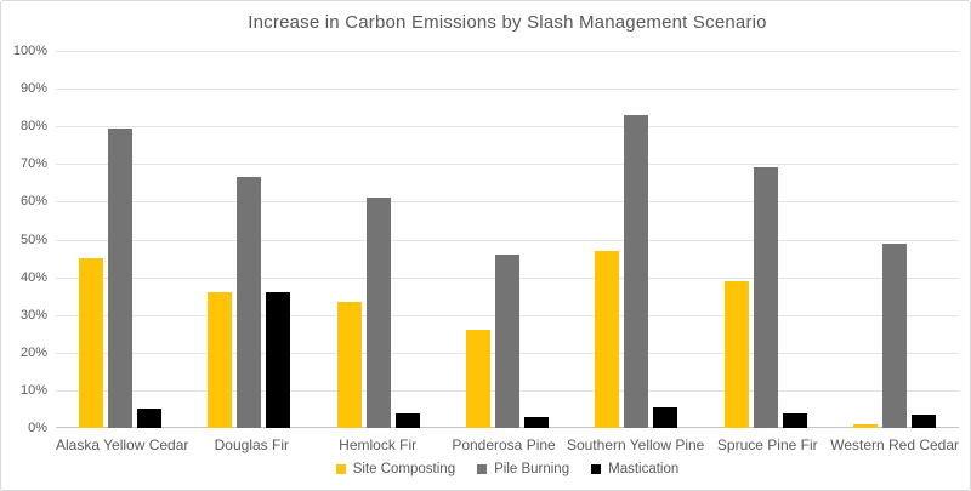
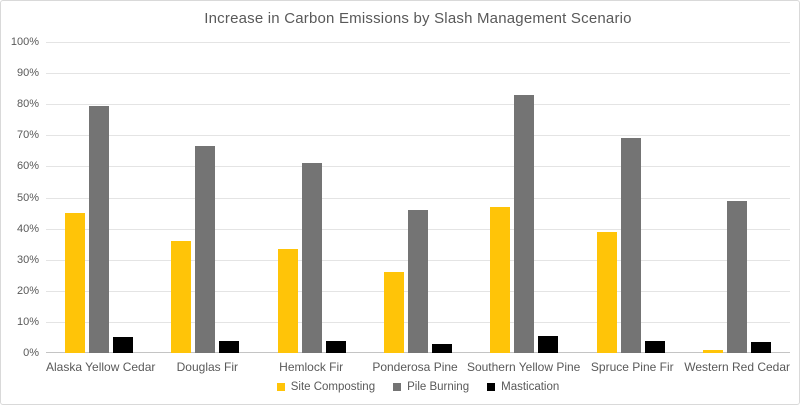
Mastication/Douglas Fir: 36% -> 4%
